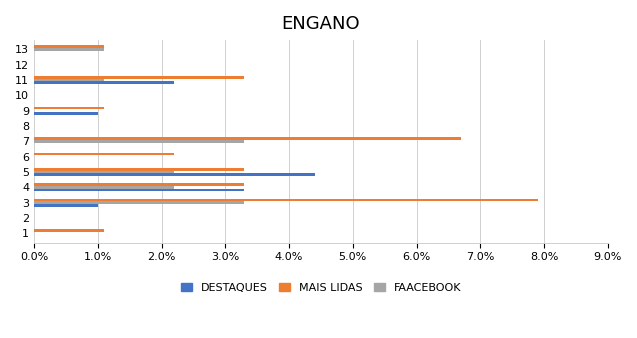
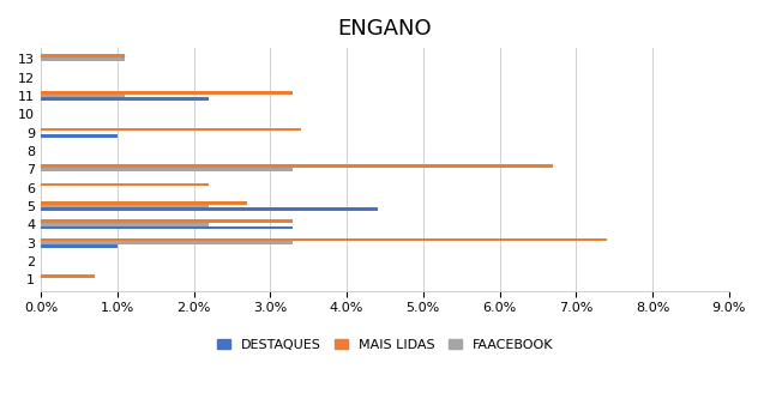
MAIS LIDAS/9: 1.1% -> 3.4%
MAIS LIDAS/5: 3.3% -> 2.7%
MAIS LIDAS/3: 7.9% -> 7.4%
MAIS LIDAS/1: 1.1% -> 0.7%
